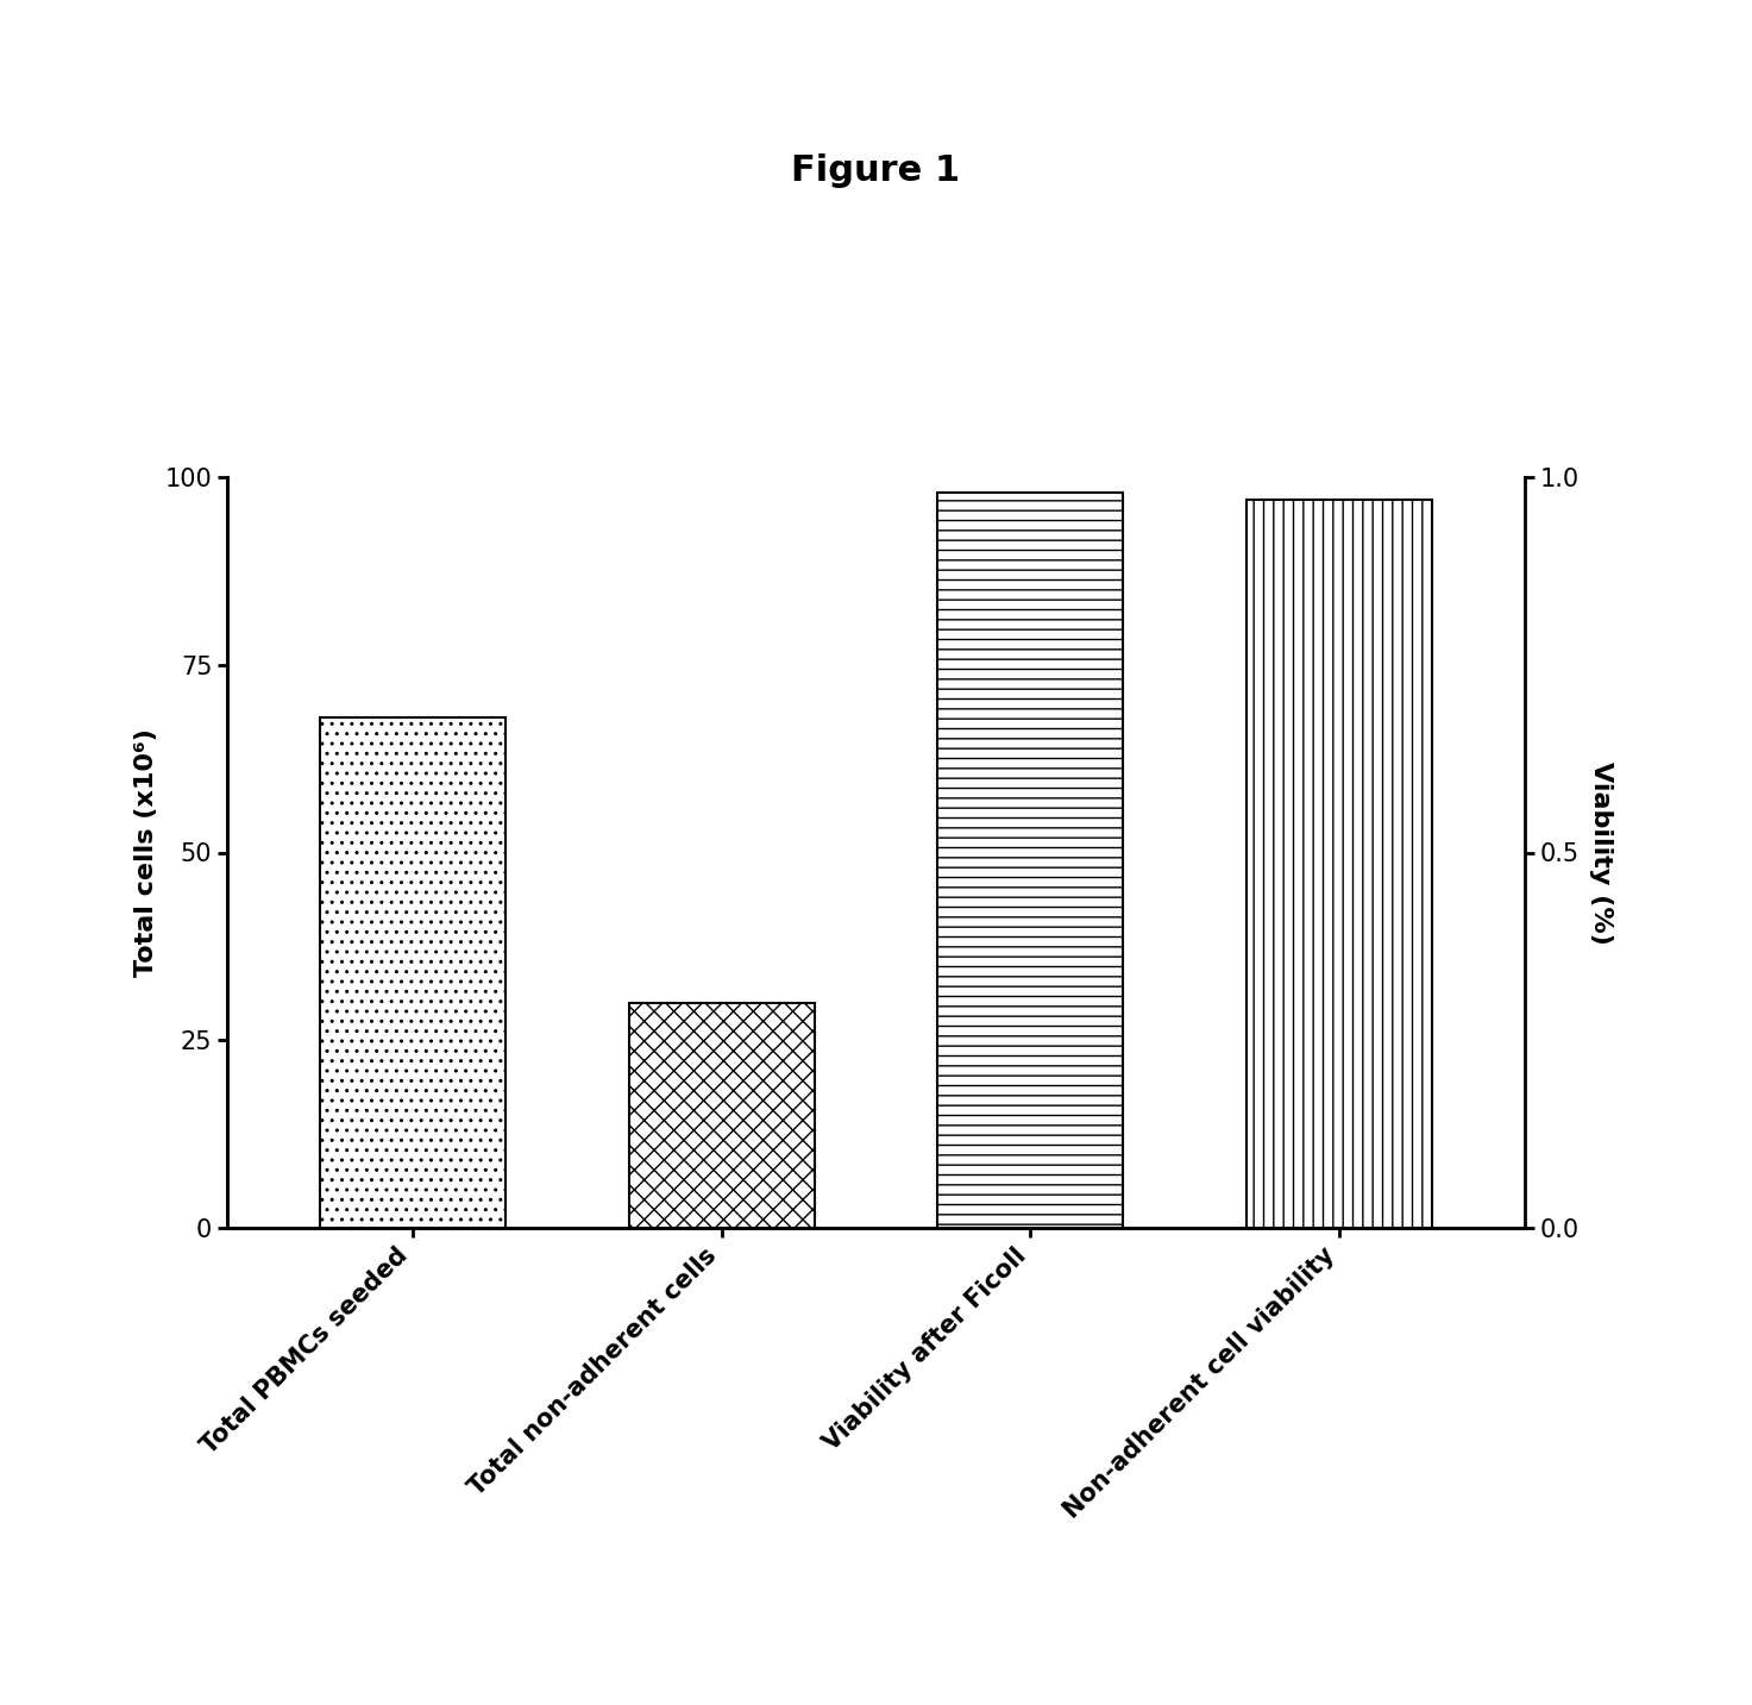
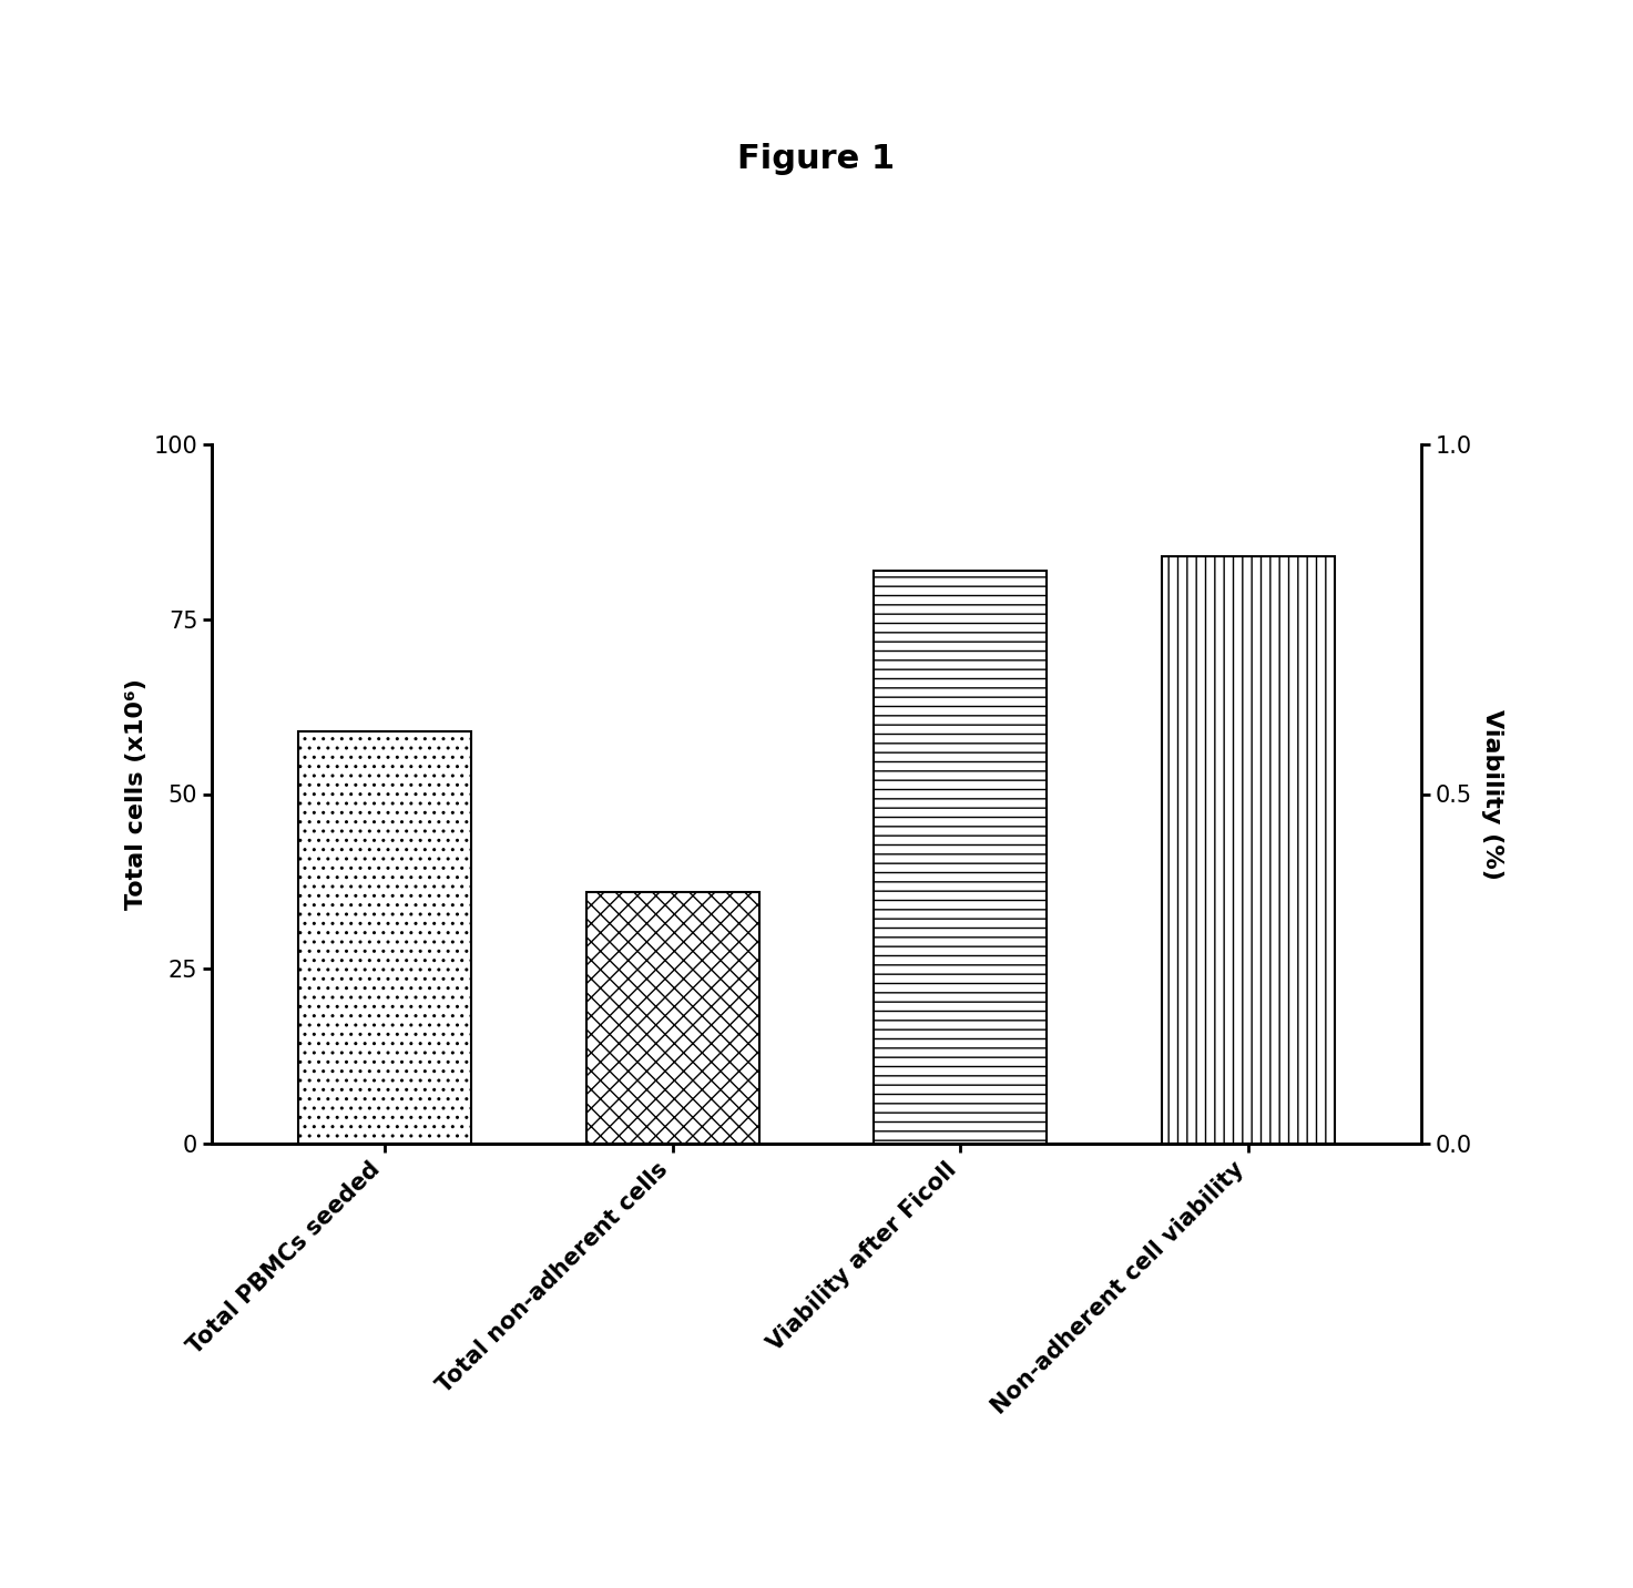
Total PBMCs seeded: 68 -> 59
Total non-adherent cells: 30 -> 36
Viability after Ficoll: 98 -> 82
Non-adherent cell viability: 97 -> 84
